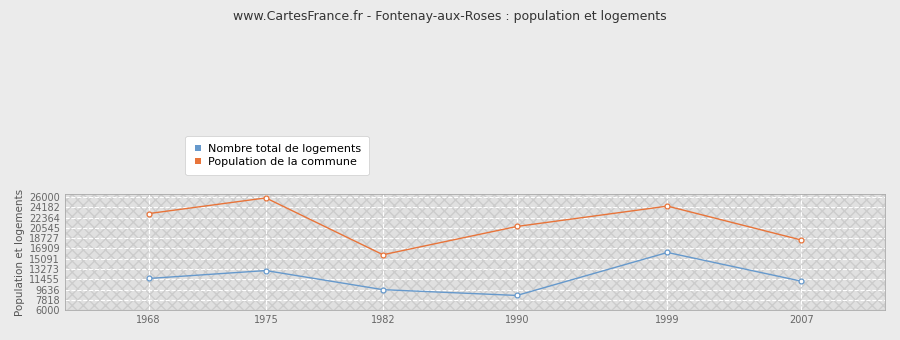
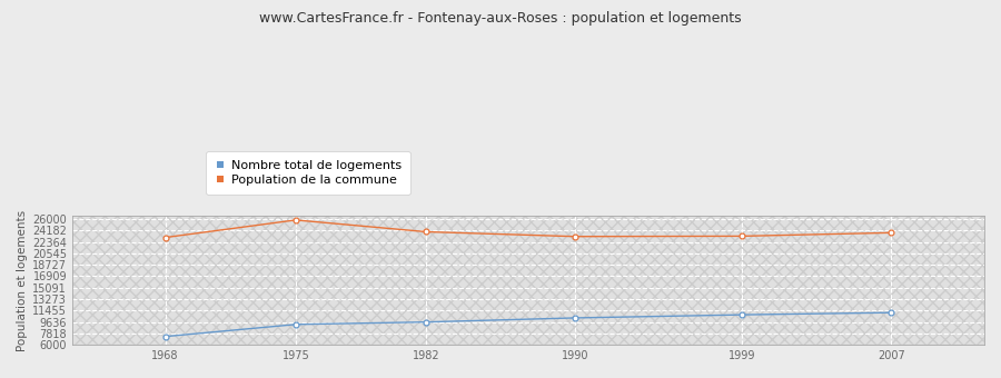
Nombre total de logements/1968: 11600 -> 7300
Nombre total de logements/1975: 13000 -> 9200
Population de la commune/1982: 15800 -> 24000
Nombre total de logements/1990: 8600 -> 10300
Population de la commune/1990: 20800 -> 23200
Nombre total de logements/1999: 16200 -> 10800
Population de la commune/1999: 24400 -> 23300
Population de la commune/2007: 18400 -> 23800
